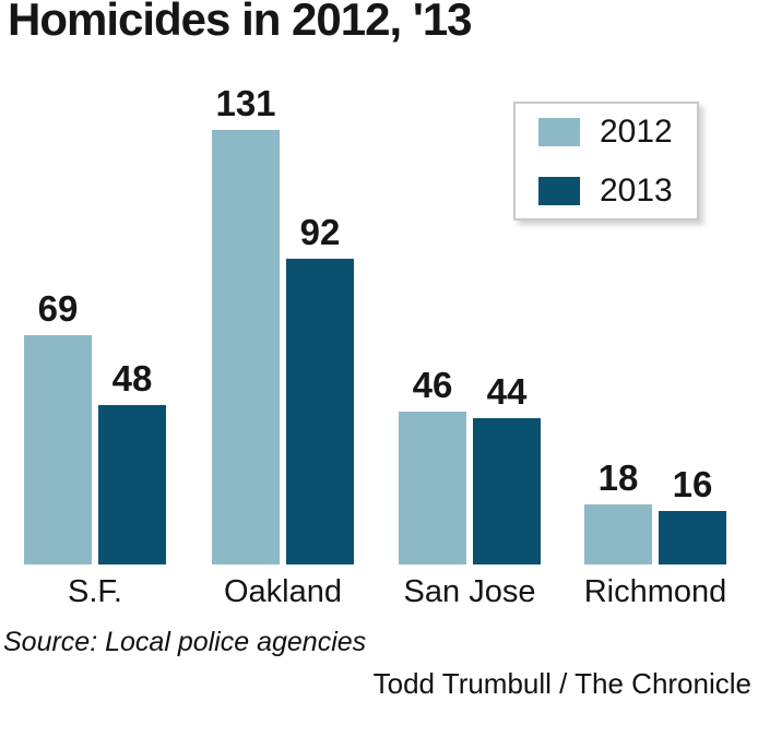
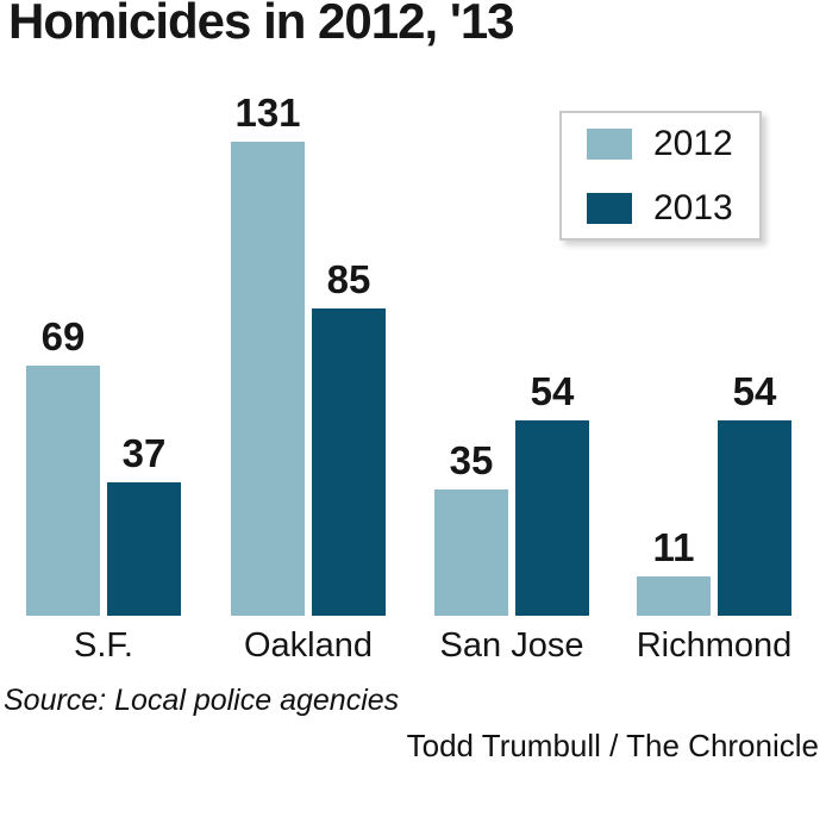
2013/S.F.: 48 -> 37
2013/Oakland: 92 -> 85
2012/San Jose: 46 -> 35
2013/San Jose: 44 -> 54
2012/Richmond: 18 -> 11
2013/Richmond: 16 -> 54
